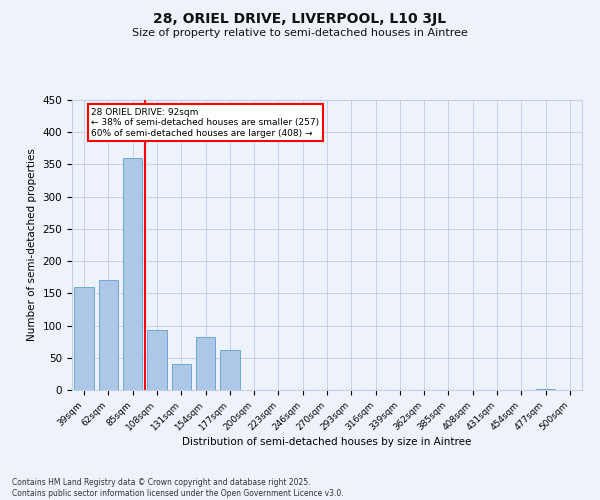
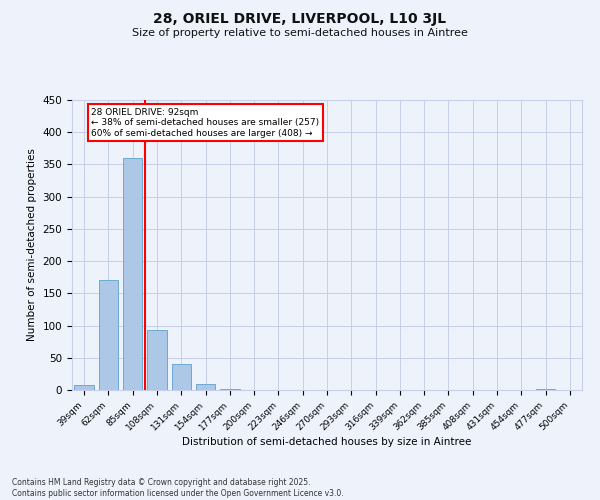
39sqm: 160 -> 7
154sqm: 82 -> 9
177sqm: 62 -> 2
